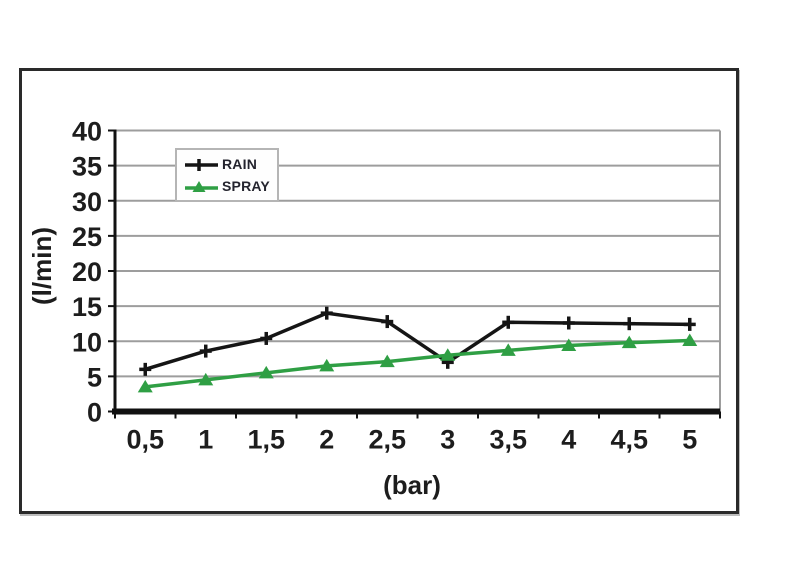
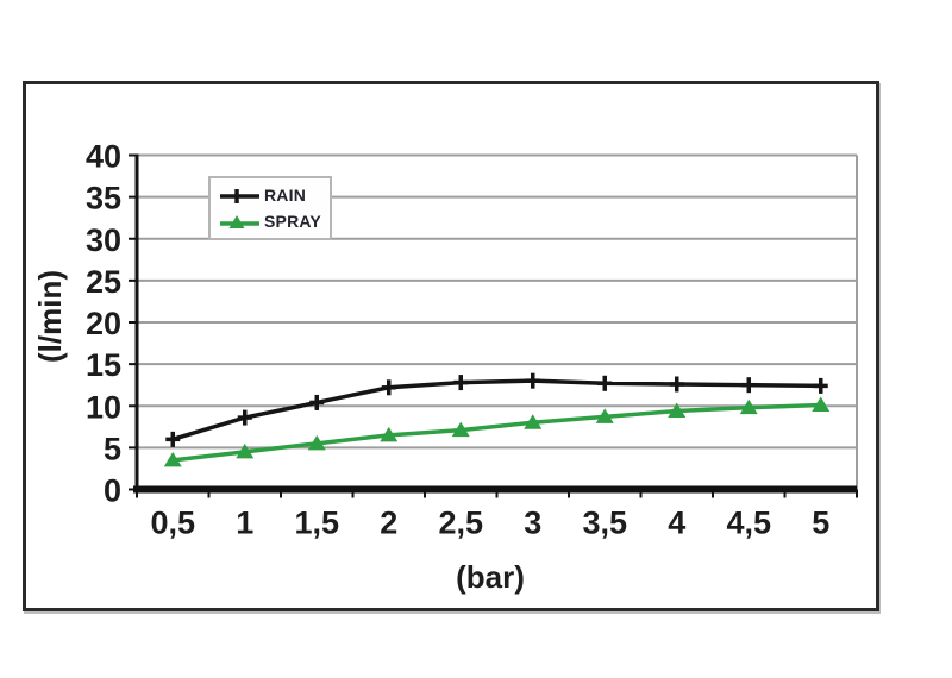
RAIN/2: 14 -> 12
RAIN/3: 7 -> 13
